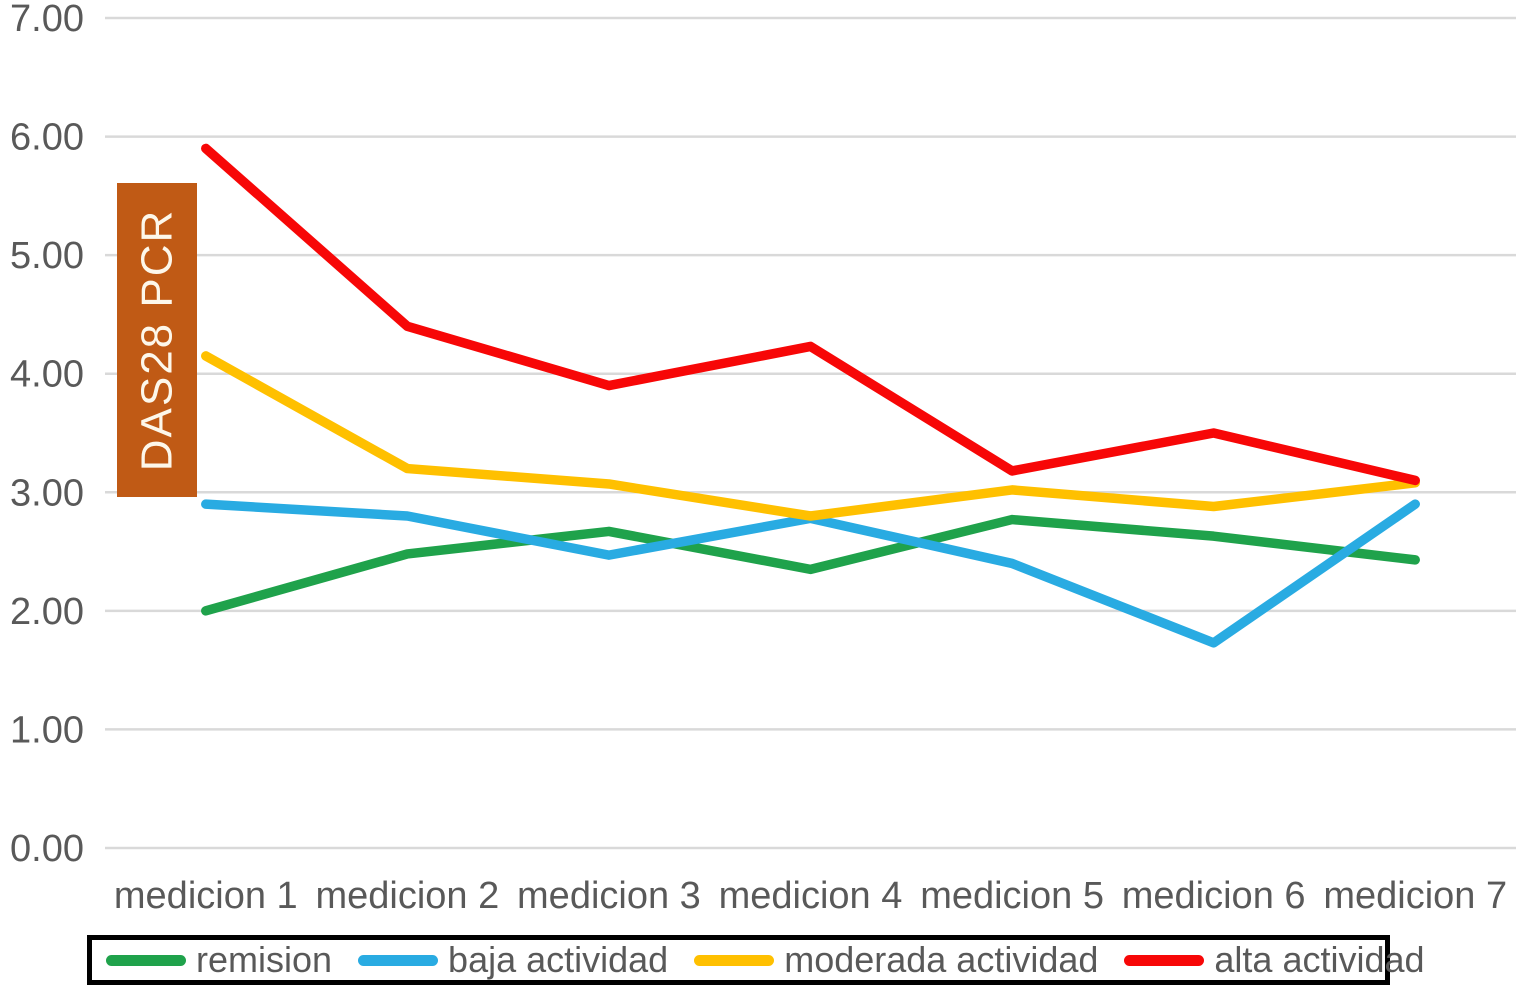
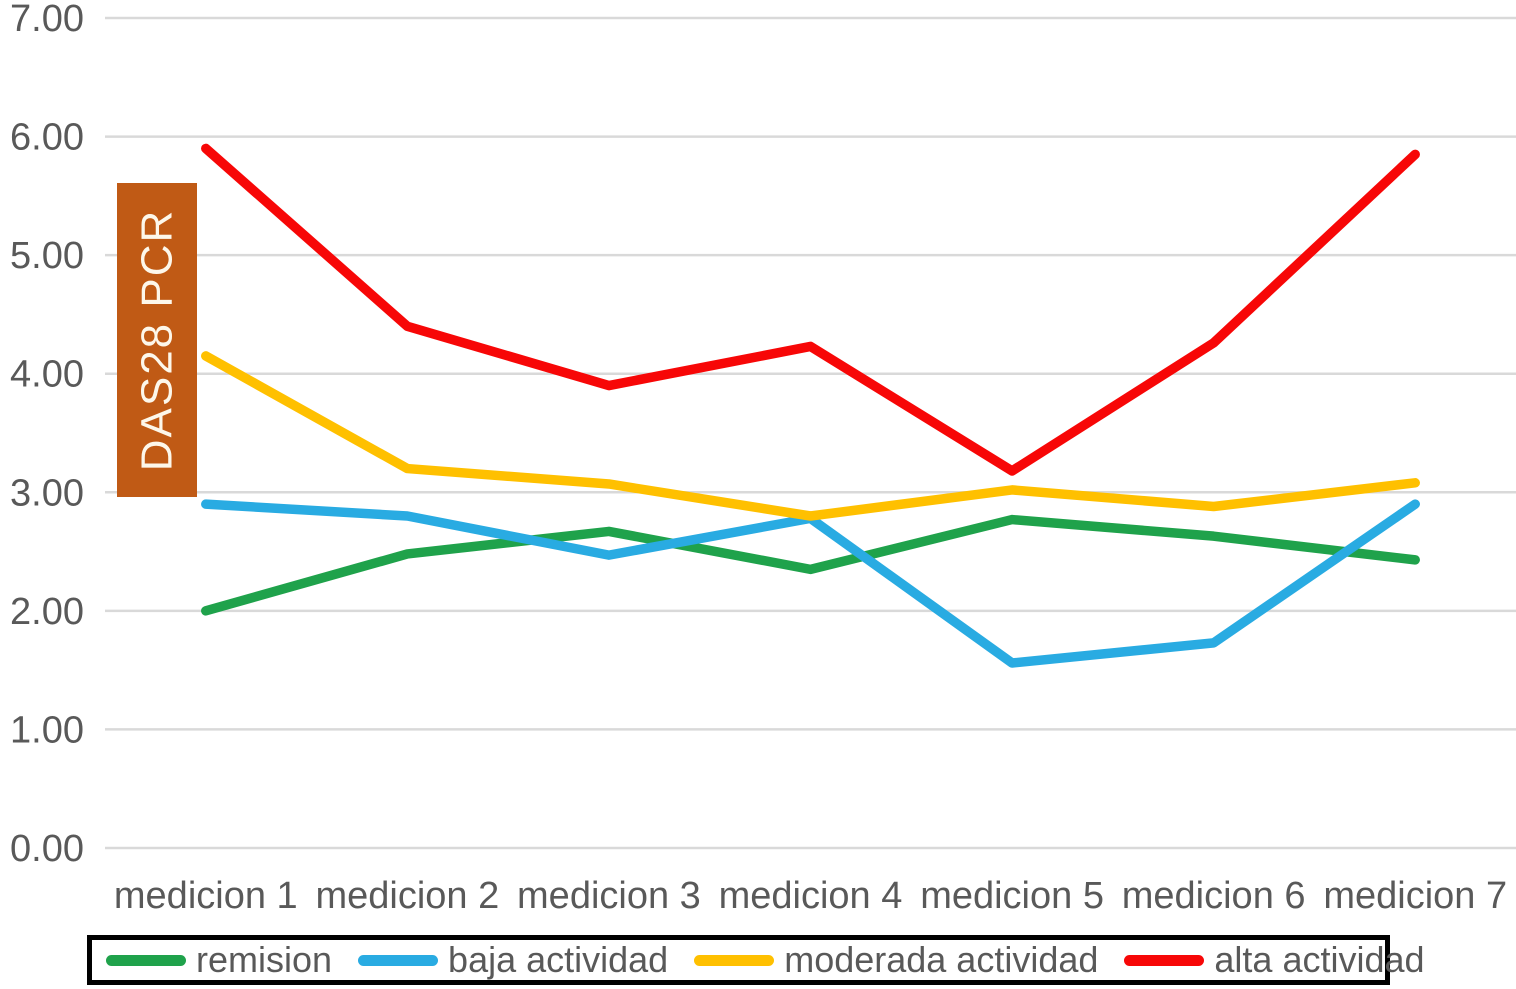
baja actividad/medicion 5: 2.40 -> 1.56
alta actividad/medicion 6: 3.50 -> 4.26
alta actividad/medicion 7: 3.10 -> 5.85
